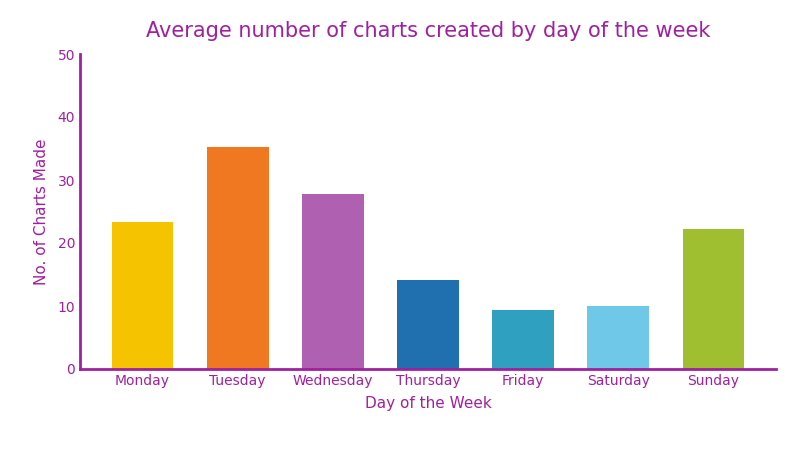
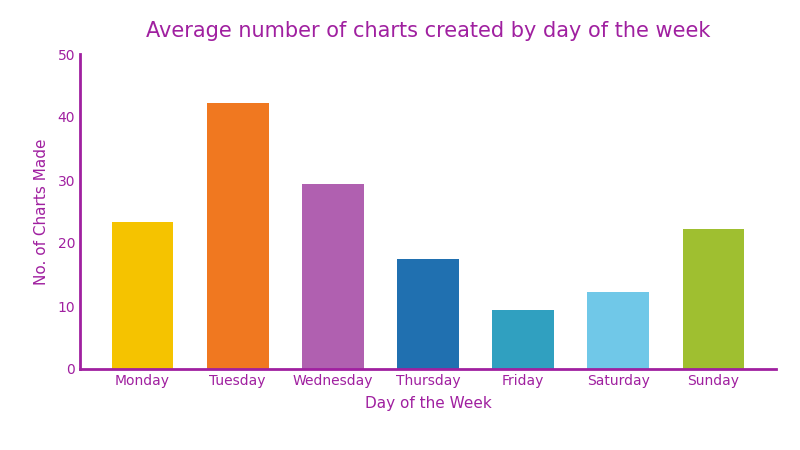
Tuesday: 35.2 -> 42.3
Wednesday: 27.8 -> 29.4
Thursday: 14.2 -> 17.5
Saturday: 10.0 -> 12.3
